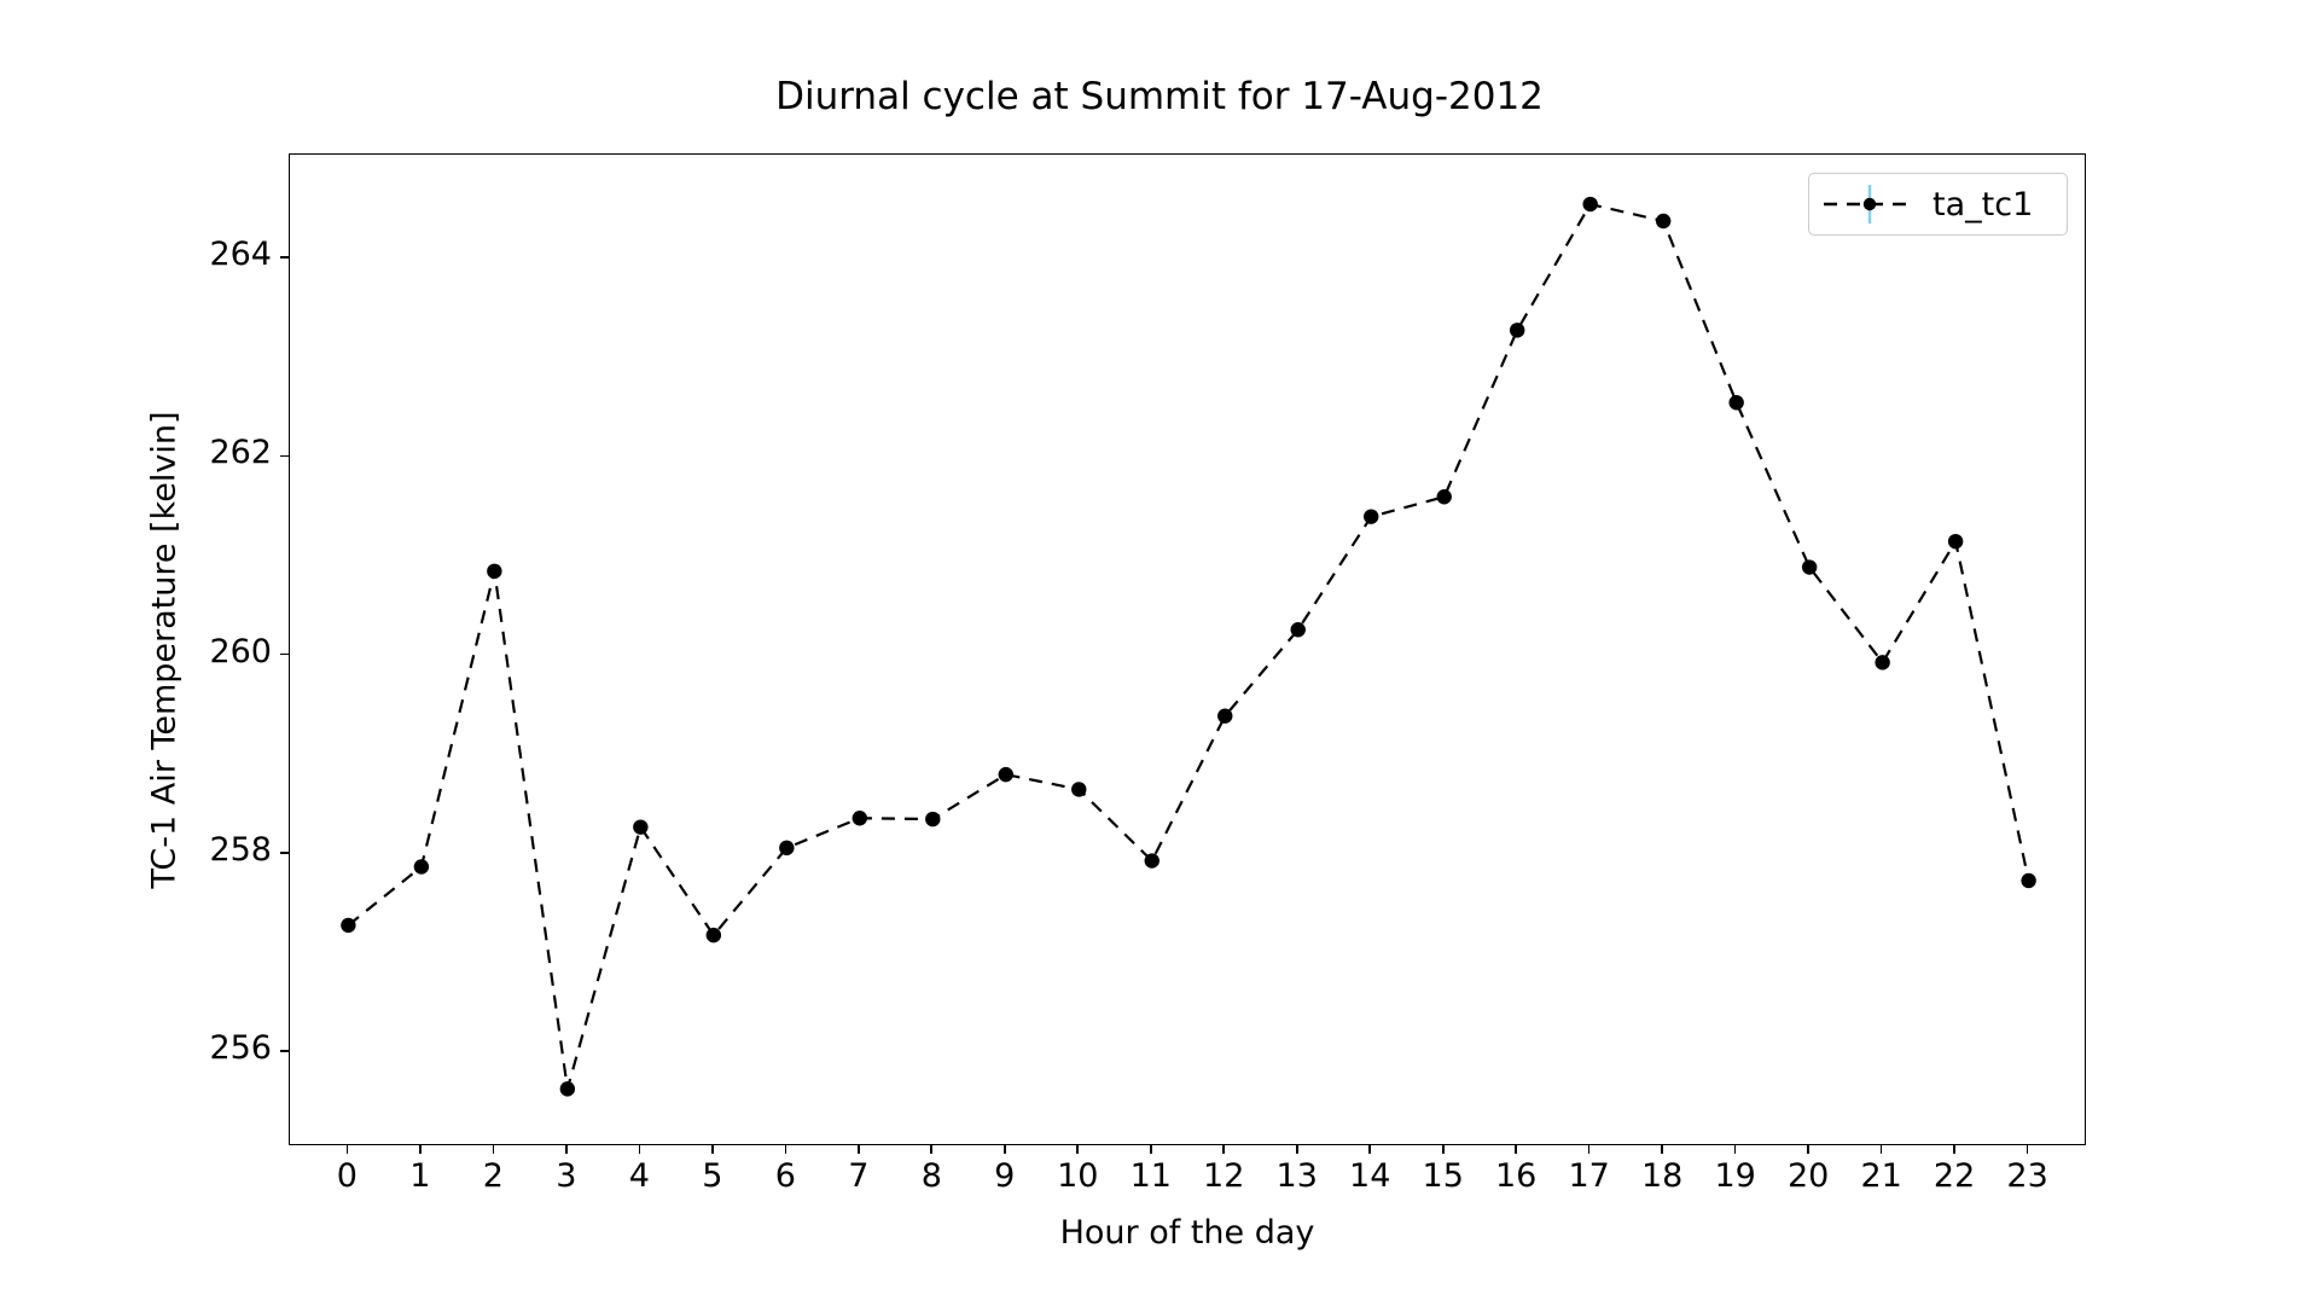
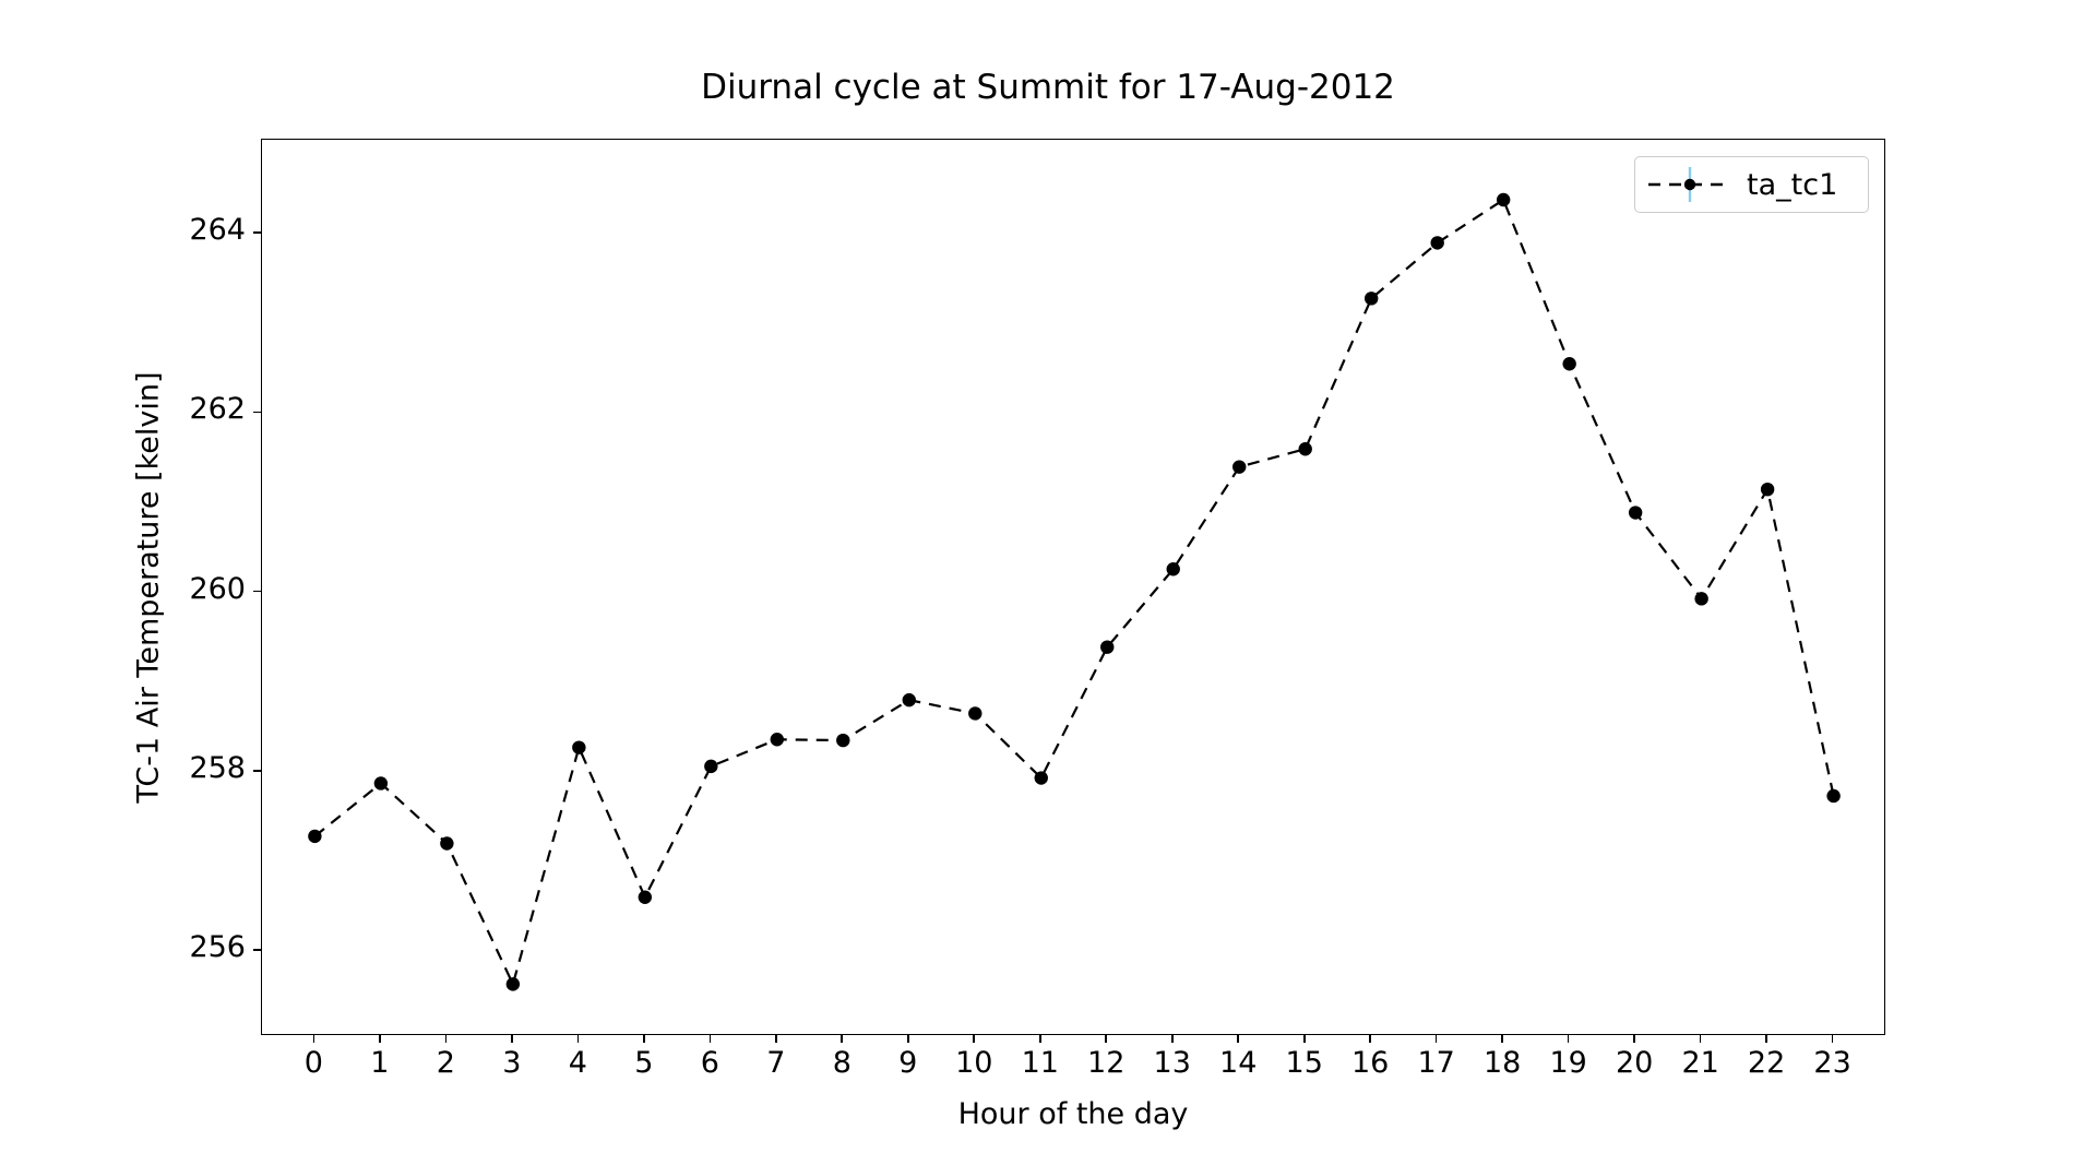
2: 260.9 -> 257.2
5: 257.2 -> 256.6
17: 264.6 -> 263.9
